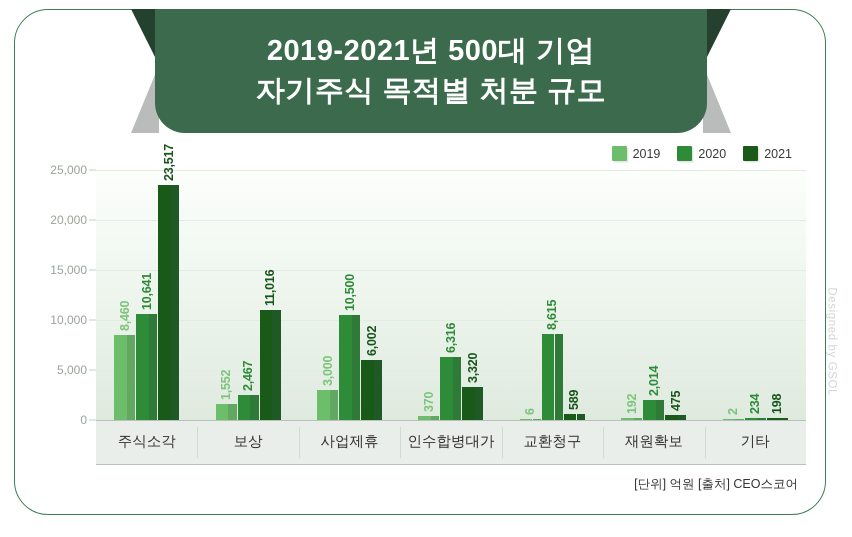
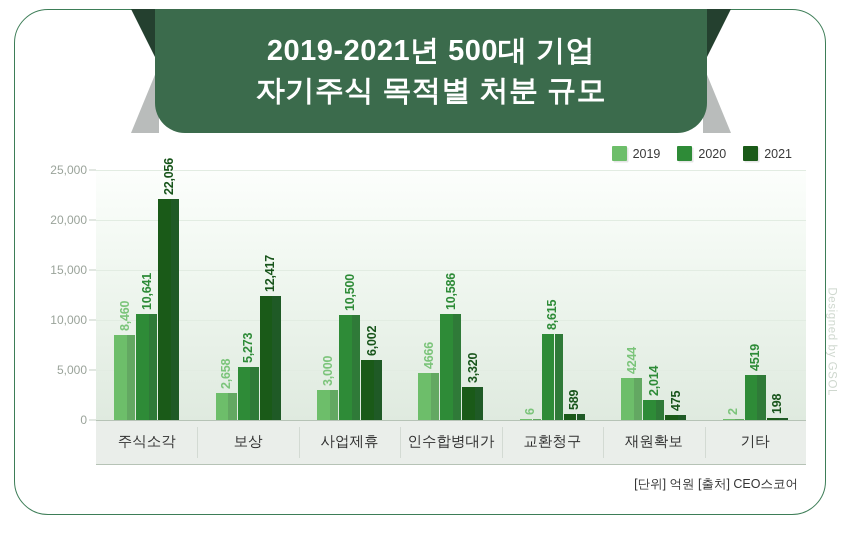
2021/주식소각: 23,517 -> 22,056
2019/보상: 1,552 -> 2,658
2020/보상: 2,467 -> 5,273
2021/보상: 11,016 -> 12,417
2019/인수합병대가: 370 -> 4666
2020/인수합병대가: 6,316 -> 10,586
2019/재원확보: 192 -> 4244
2020/기타: 234 -> 4519
